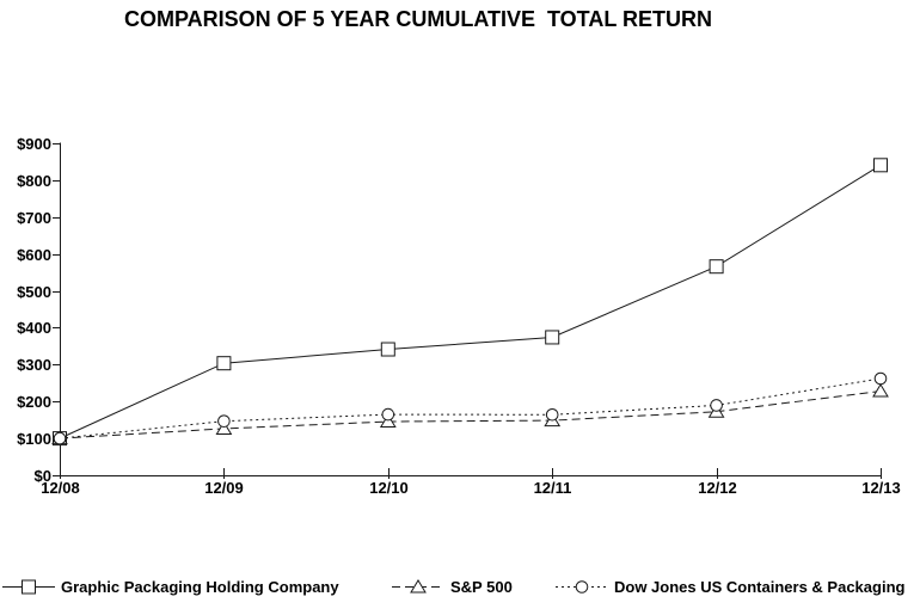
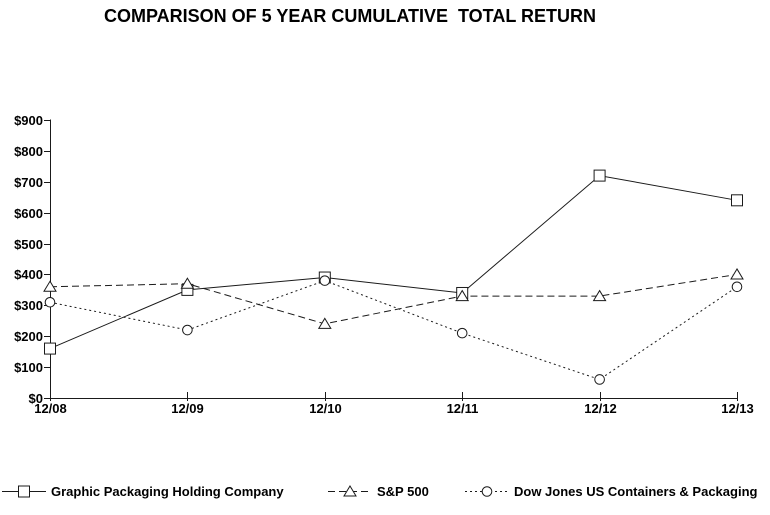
Graphic Packaging Holding Company/12/08: $100 -> $160
S&P 500/12/08: $100 -> $360
Dow Jones US Containers & Packaging/12/08: $100 -> $310
Graphic Packaging Holding Company/12/09: $300 -> $350
S&P 500/12/09: $130 -> $370
Dow Jones US Containers & Packaging/12/09: $150 -> $220
Graphic Packaging Holding Company/12/10: $340 -> $390
S&P 500/12/10: $150 -> $240
Dow Jones US Containers & Packaging/12/10: $160 -> $380
Graphic Packaging Holding Company/12/11: $370 -> $340
S&P 500/12/11: $150 -> $330
Dow Jones US Containers & Packaging/12/11: $160 -> $210
Graphic Packaging Holding Company/12/12: $570 -> $720
S&P 500/12/12: $170 -> $330
Dow Jones US Containers & Packaging/12/12: $190 -> $60
Graphic Packaging Holding Company/12/13: $840 -> $640
S&P 500/12/13: $230 -> $400
Dow Jones US Containers & Packaging/12/13: $260 -> $360
